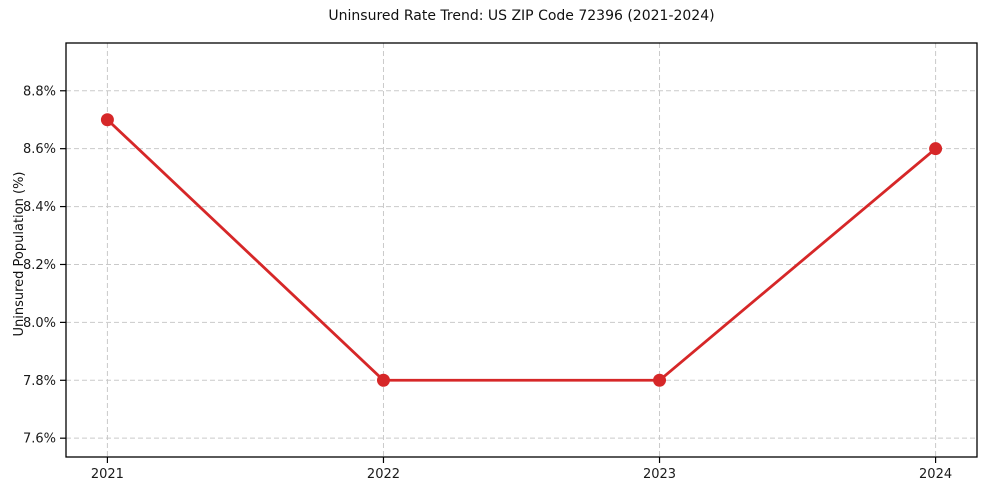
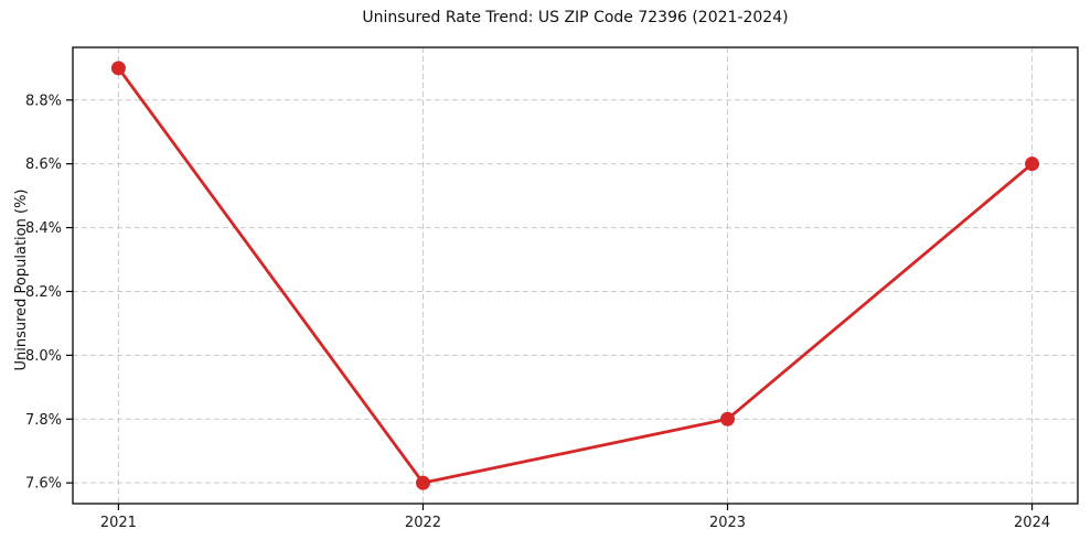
2021: 8.7% -> 8.9%
2022: 7.8% -> 7.6%
